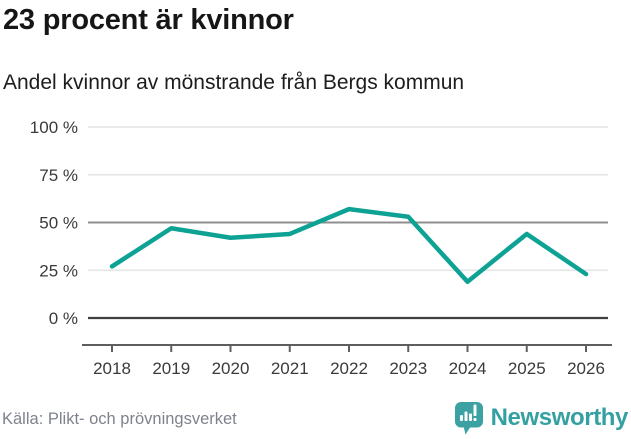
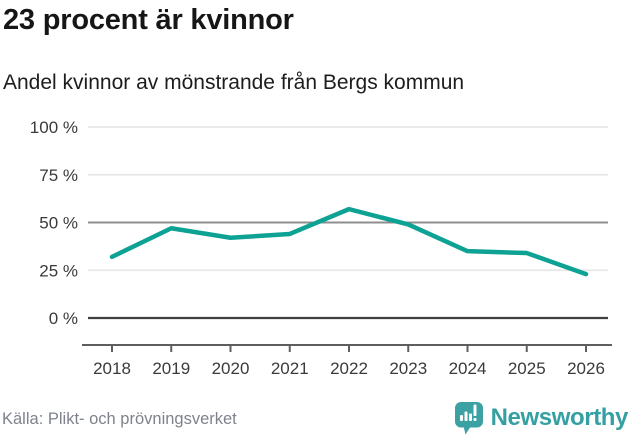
2018: 27% -> 32%
2023: 53% -> 49%
2024: 19% -> 35%
2025: 44% -> 34%
